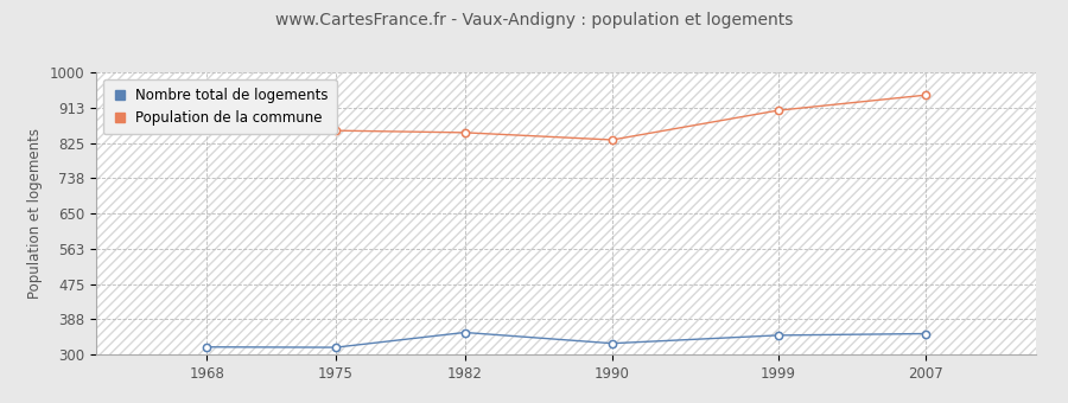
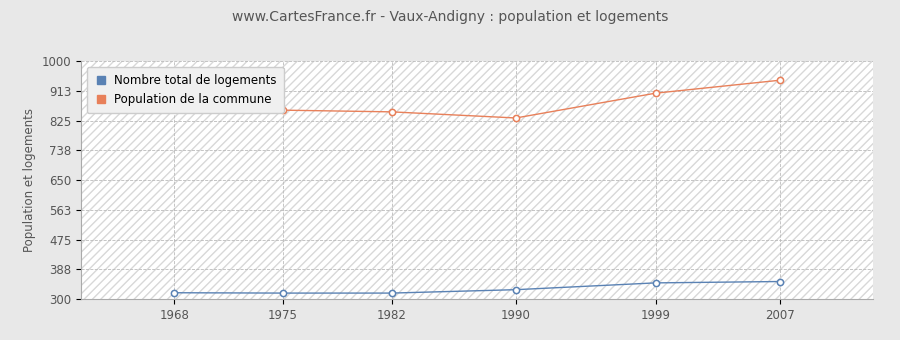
Nombre total de logements/1982: 355 -> 318
